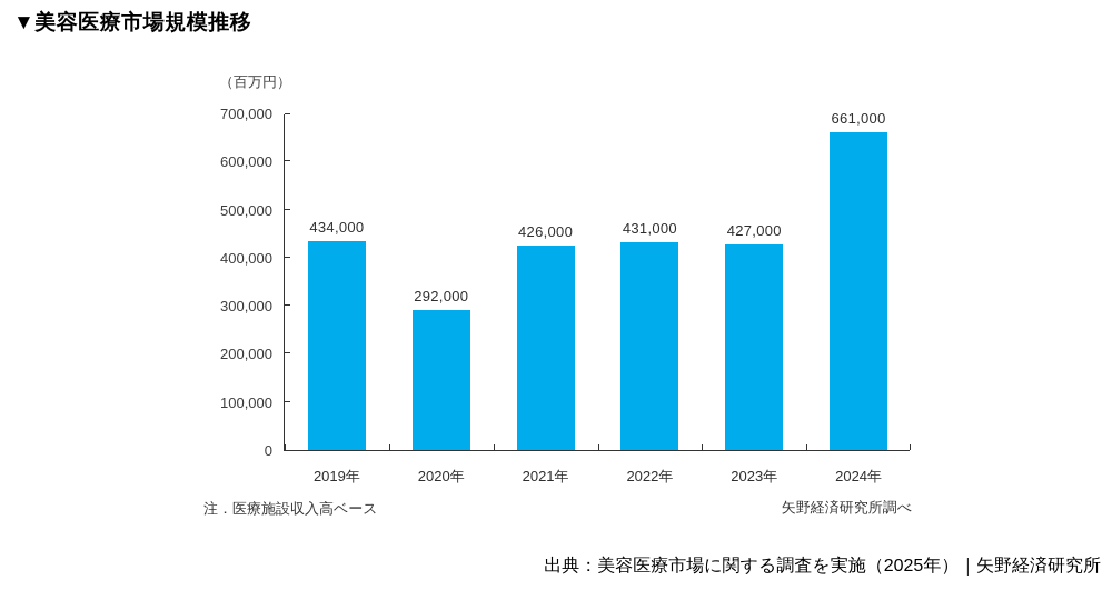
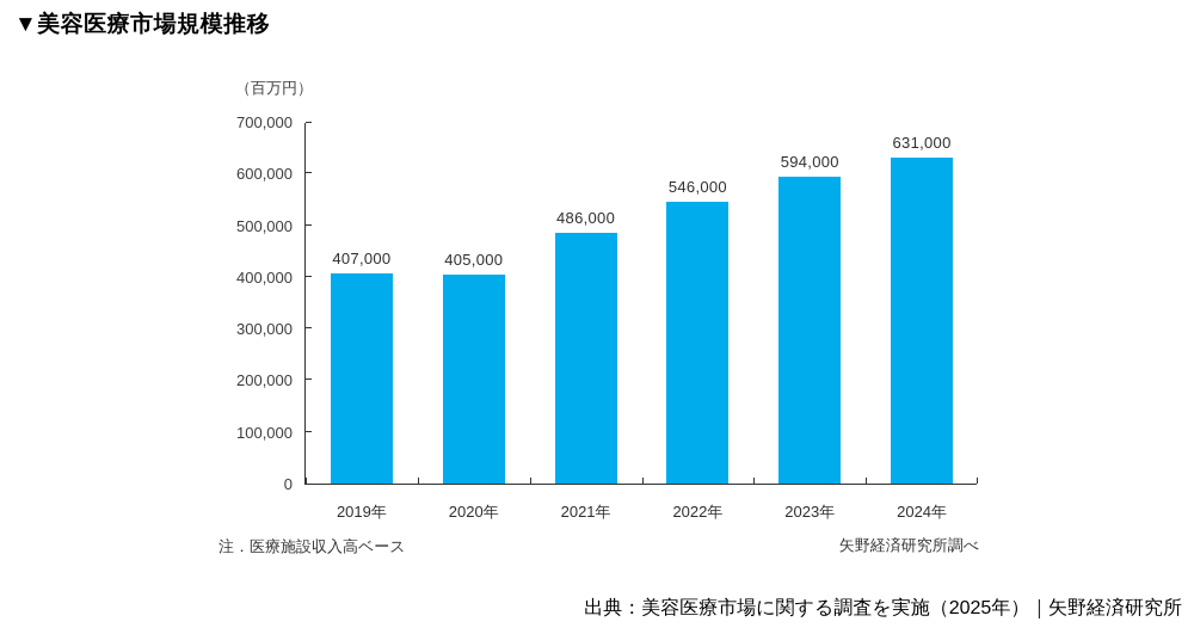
2019年: 434,000 -> 407,000
2020年: 292,000 -> 405,000
2021年: 426,000 -> 486,000
2022年: 431,000 -> 546,000
2023年: 427,000 -> 594,000
2024年: 661,000 -> 631,000
